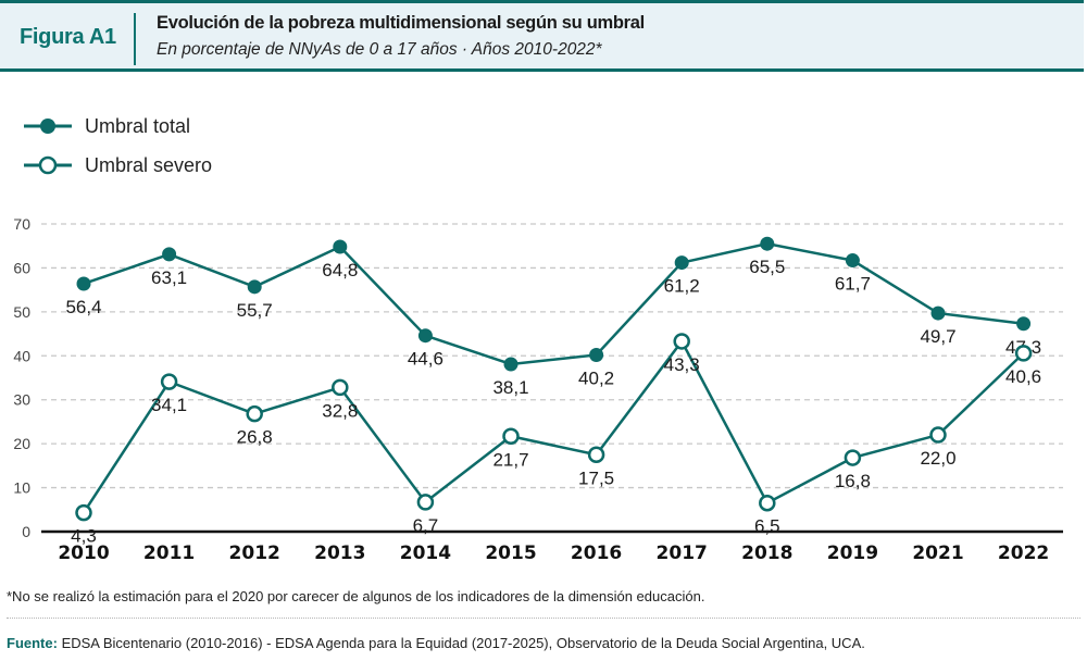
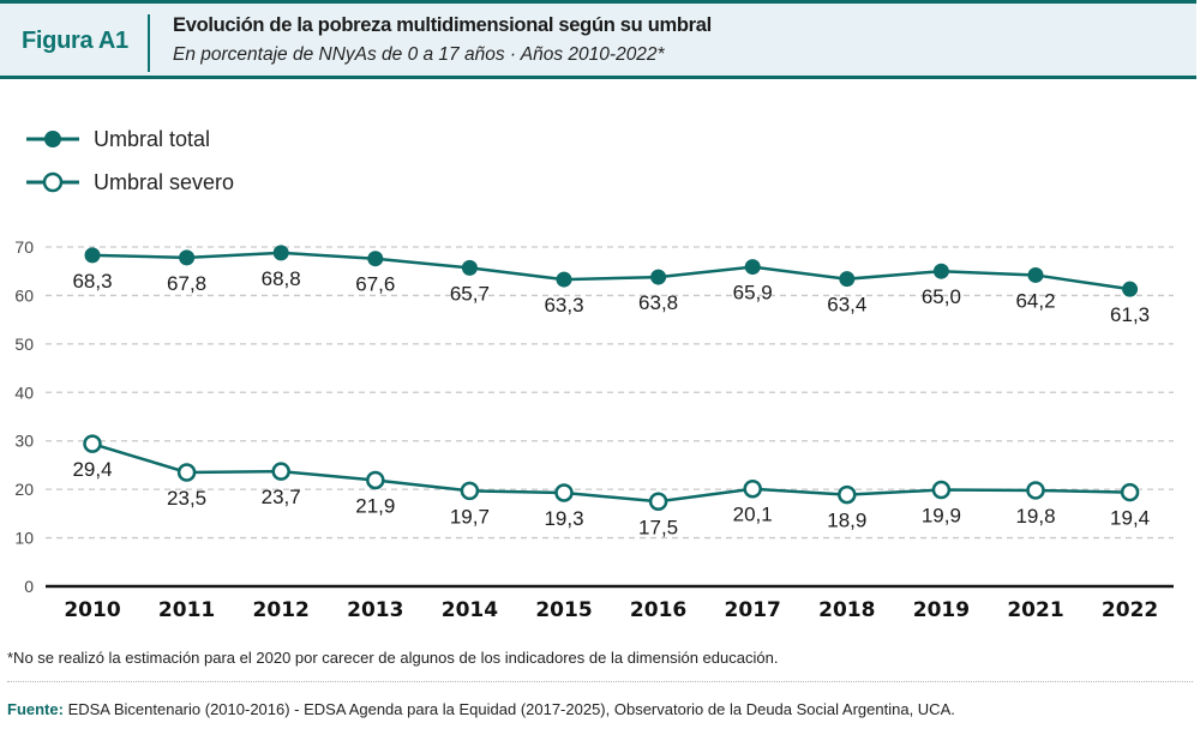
Umbral total/2010: 56,4 -> 68,3
Umbral severo/2010: 4,3 -> 29,4
Umbral total/2011: 63,1 -> 67,8
Umbral severo/2011: 34,1 -> 23,5
Umbral total/2012: 55,7 -> 68,8
Umbral severo/2012: 26,8 -> 23,7
Umbral total/2013: 64,8 -> 67,6
Umbral severo/2013: 32,8 -> 21,9
Umbral total/2014: 44,6 -> 65,7
Umbral severo/2014: 6,7 -> 19,7
Umbral total/2015: 38,1 -> 63,3
Umbral severo/2015: 21,7 -> 19,3
Umbral total/2016: 40,2 -> 63,8
Umbral total/2017: 61,2 -> 65,9
Umbral severo/2017: 43,3 -> 20,1
Umbral total/2018: 65,5 -> 63,4
Umbral severo/2018: 6,5 -> 18,9
Umbral total/2019: 61,7 -> 65,0
Umbral severo/2019: 16,8 -> 19,9
Umbral total/2021: 49,7 -> 64,2
Umbral severo/2021: 22,0 -> 19,8
Umbral total/2022: 47,3 -> 61,3
Umbral severo/2022: 40,6 -> 19,4
